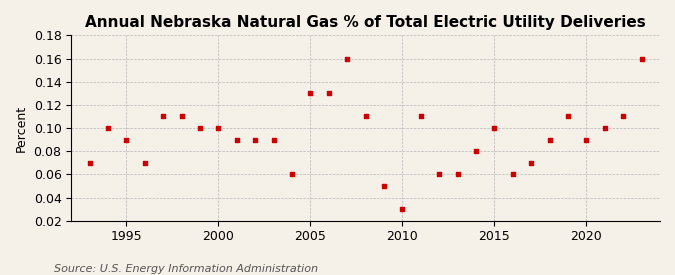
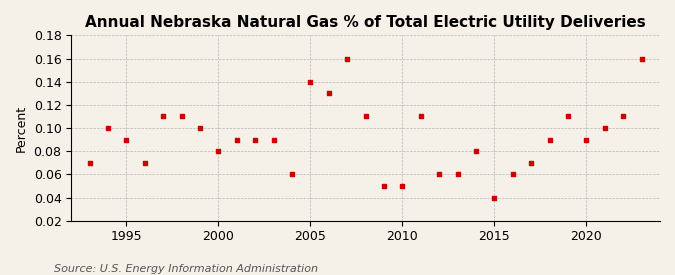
2000: 0.10 -> 0.08
2005: 0.13 -> 0.14
2010: 0.03 -> 0.05
2015: 0.10 -> 0.04
